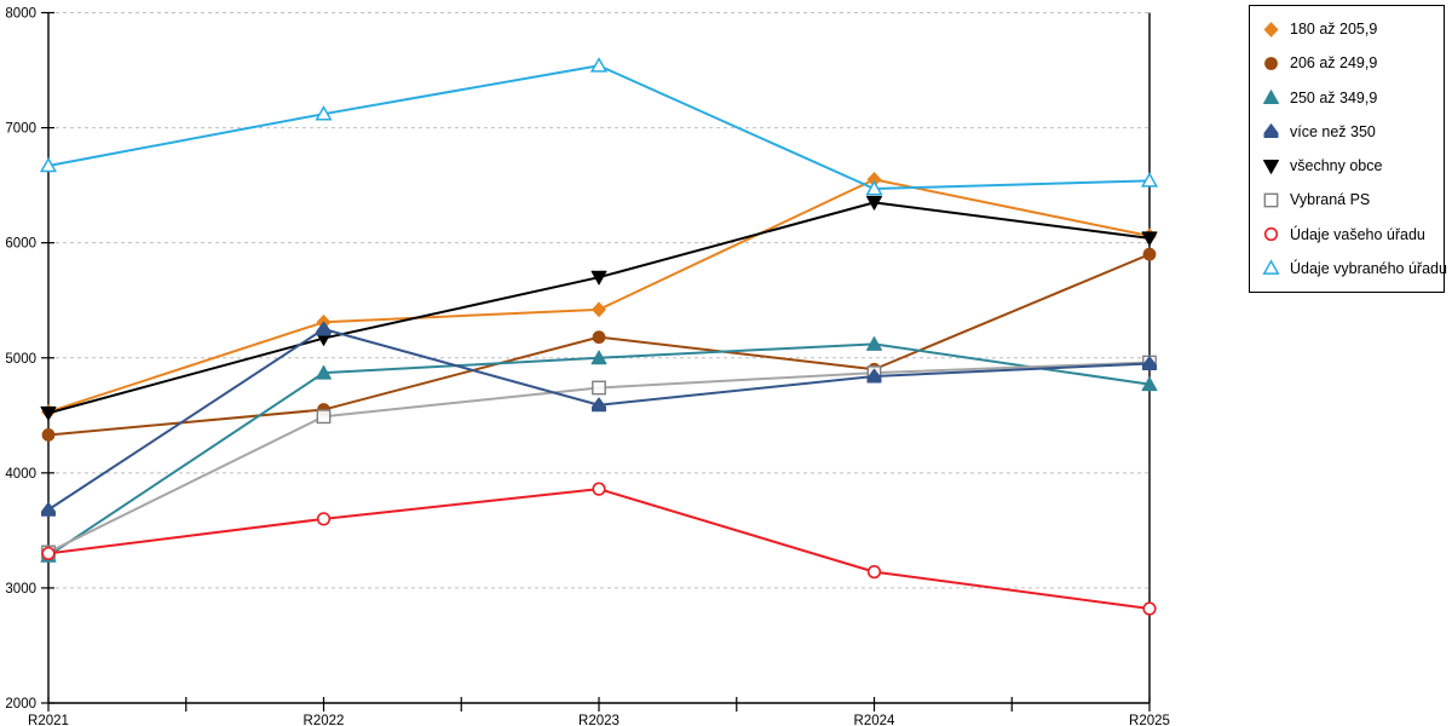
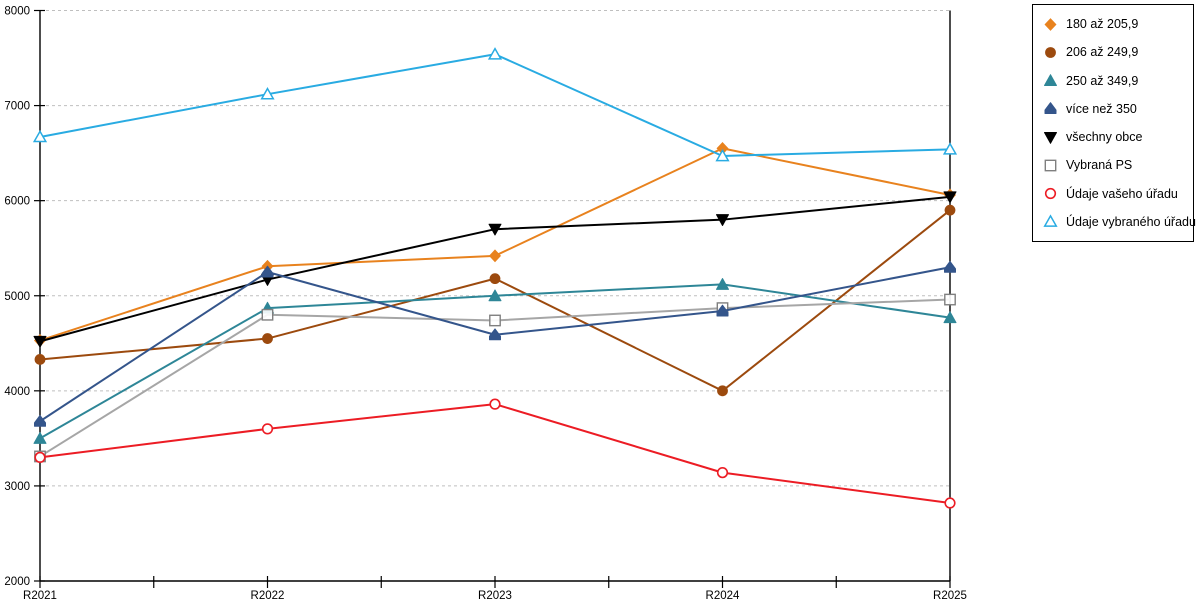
250 až 349,9/R2021: 3300 -> 3500
Vybraná PS/R2022: 4500 -> 4800
206 až 249,9/R2024: 4900 -> 4000
všechny obce/R2024: 6400 -> 5800
více než 350/R2025: 5000 -> 5300
